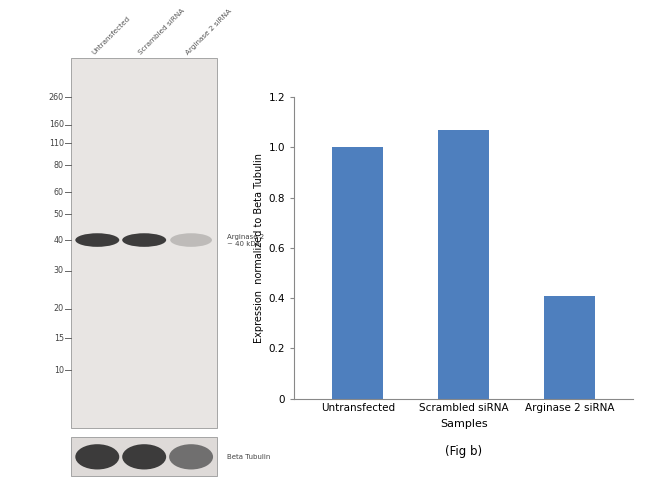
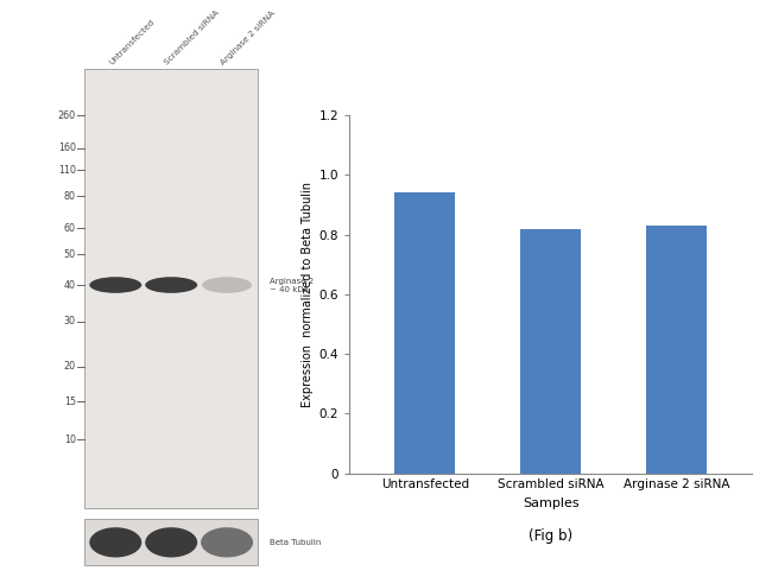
Untransfected: 1.00 -> 0.94
Scrambled siRNA: 1.07 -> 0.82
Arginase 2 siRNA: 0.41 -> 0.83
